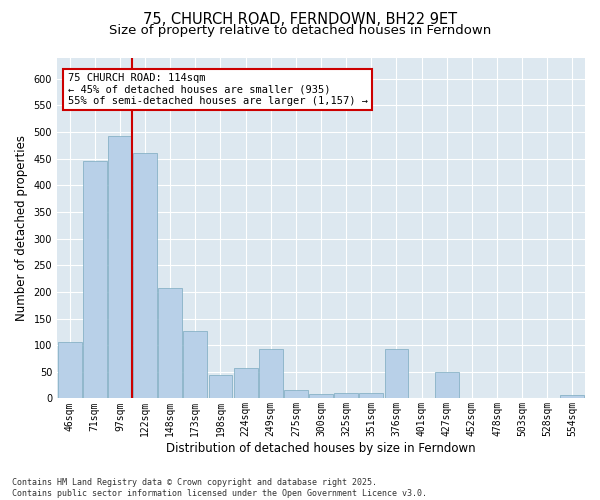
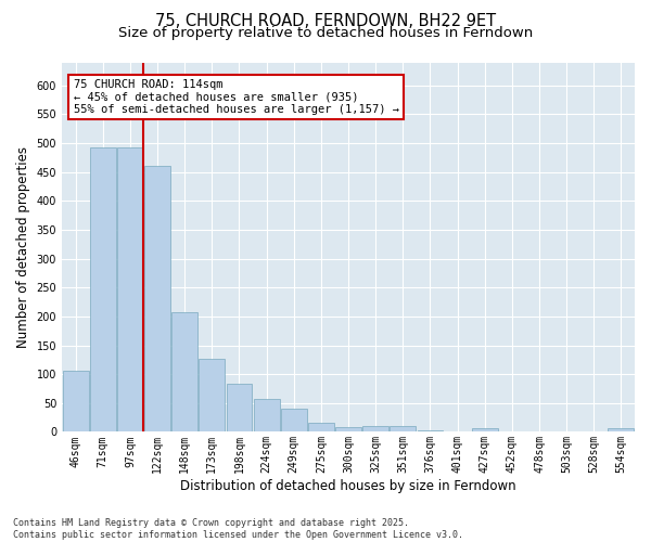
71sqm: 446 -> 492
198sqm: 44 -> 84
249sqm: 92 -> 40
376sqm: 92 -> 3
427sqm: 50 -> 6
